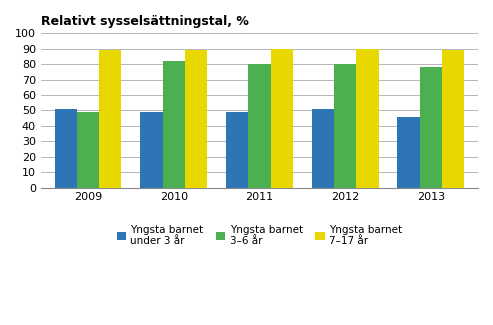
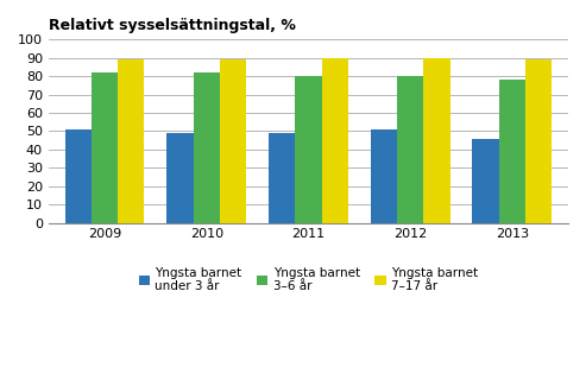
Yngsta barnet 3–6 år/2009: 49 -> 82
